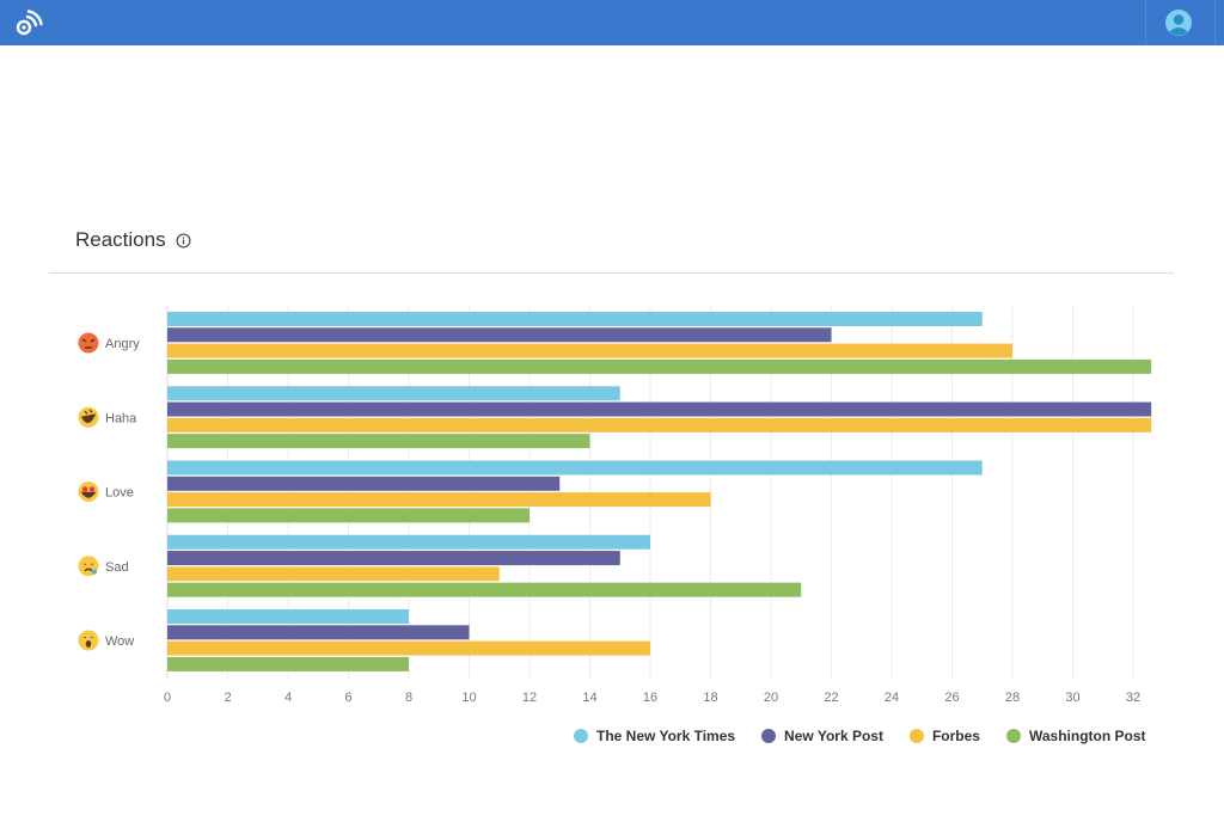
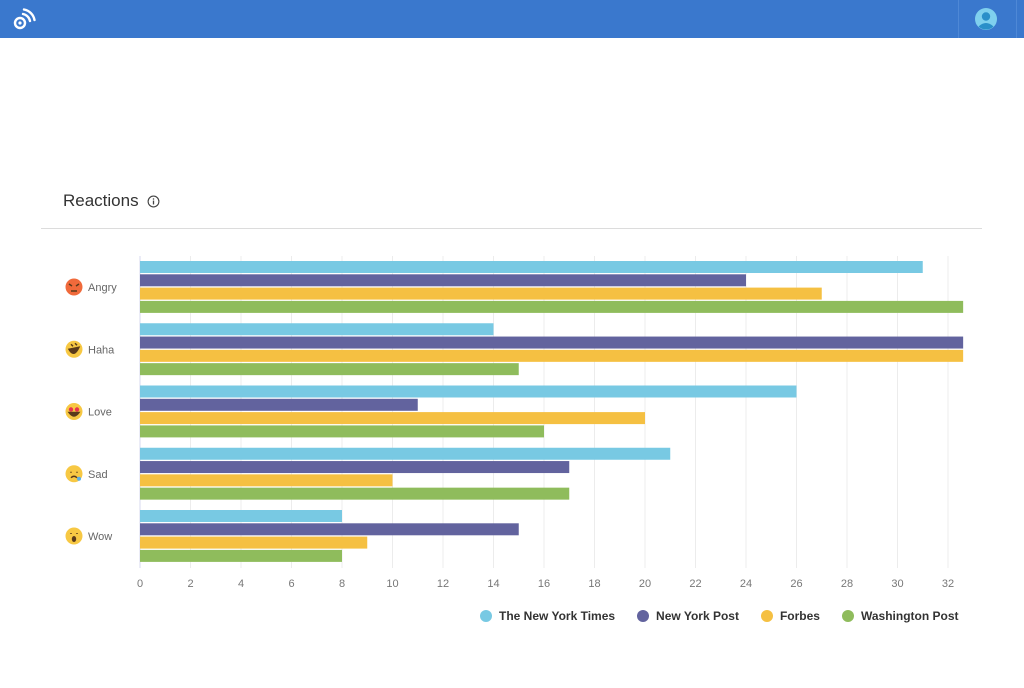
The New York Times/Angry: 27 -> 31
New York Post/Angry: 22 -> 24
Forbes/Angry: 28 -> 27
The New York Times/Haha: 15 -> 14
Washington Post/Haha: 14 -> 15
The New York Times/Love: 27 -> 26
New York Post/Love: 13 -> 11
Forbes/Love: 18 -> 20
Washington Post/Love: 12 -> 16
The New York Times/Sad: 16 -> 21
New York Post/Sad: 15 -> 17
Forbes/Sad: 11 -> 10
Washington Post/Sad: 21 -> 17
New York Post/Wow: 10 -> 15
Forbes/Wow: 16 -> 9
